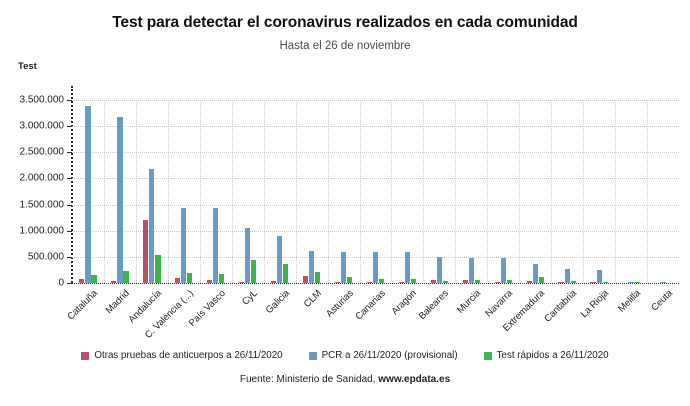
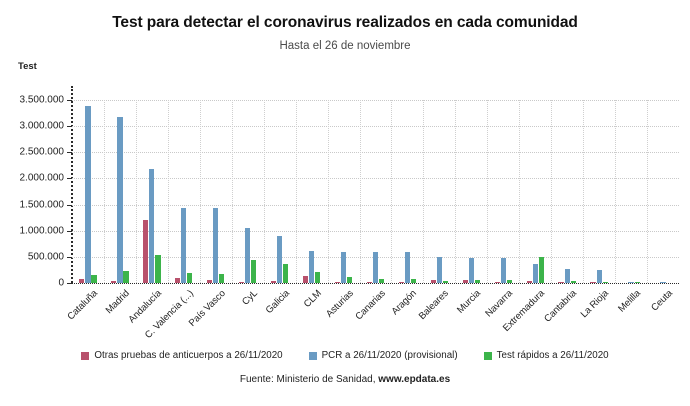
Test rápidos a 26/11/2020/Extremadura: 100000 -> 500000
